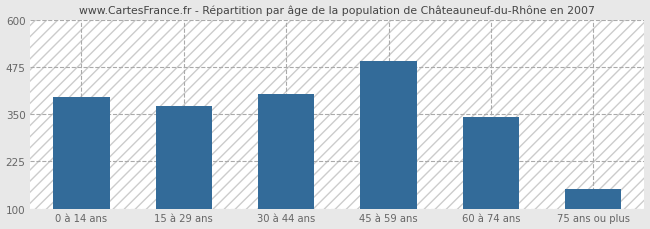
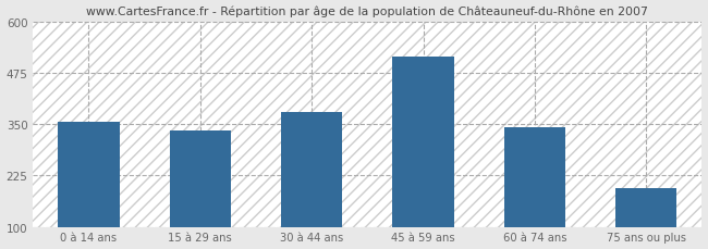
0 à 14 ans: 395 -> 355
15 à 29 ans: 372 -> 335
30 à 44 ans: 403 -> 380
45 à 59 ans: 492 -> 515
75 ans ou plus: 152 -> 195
